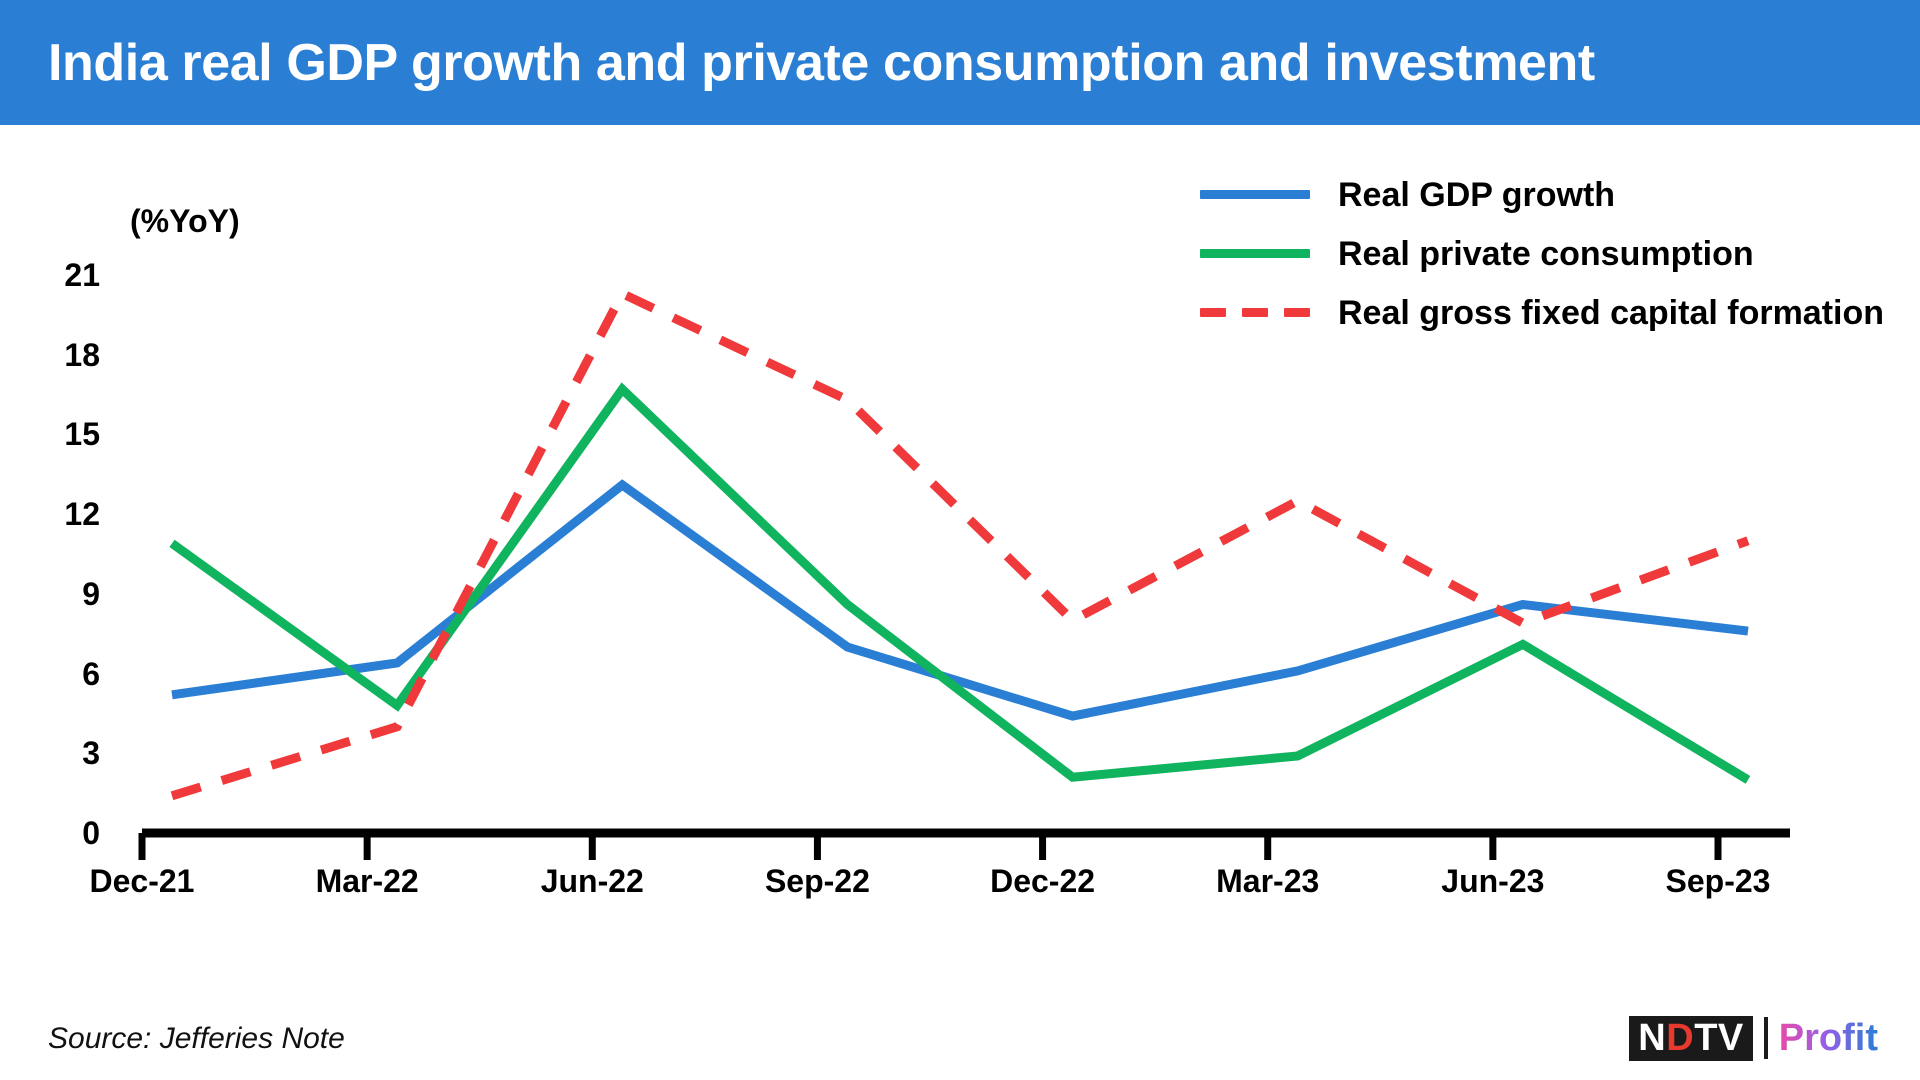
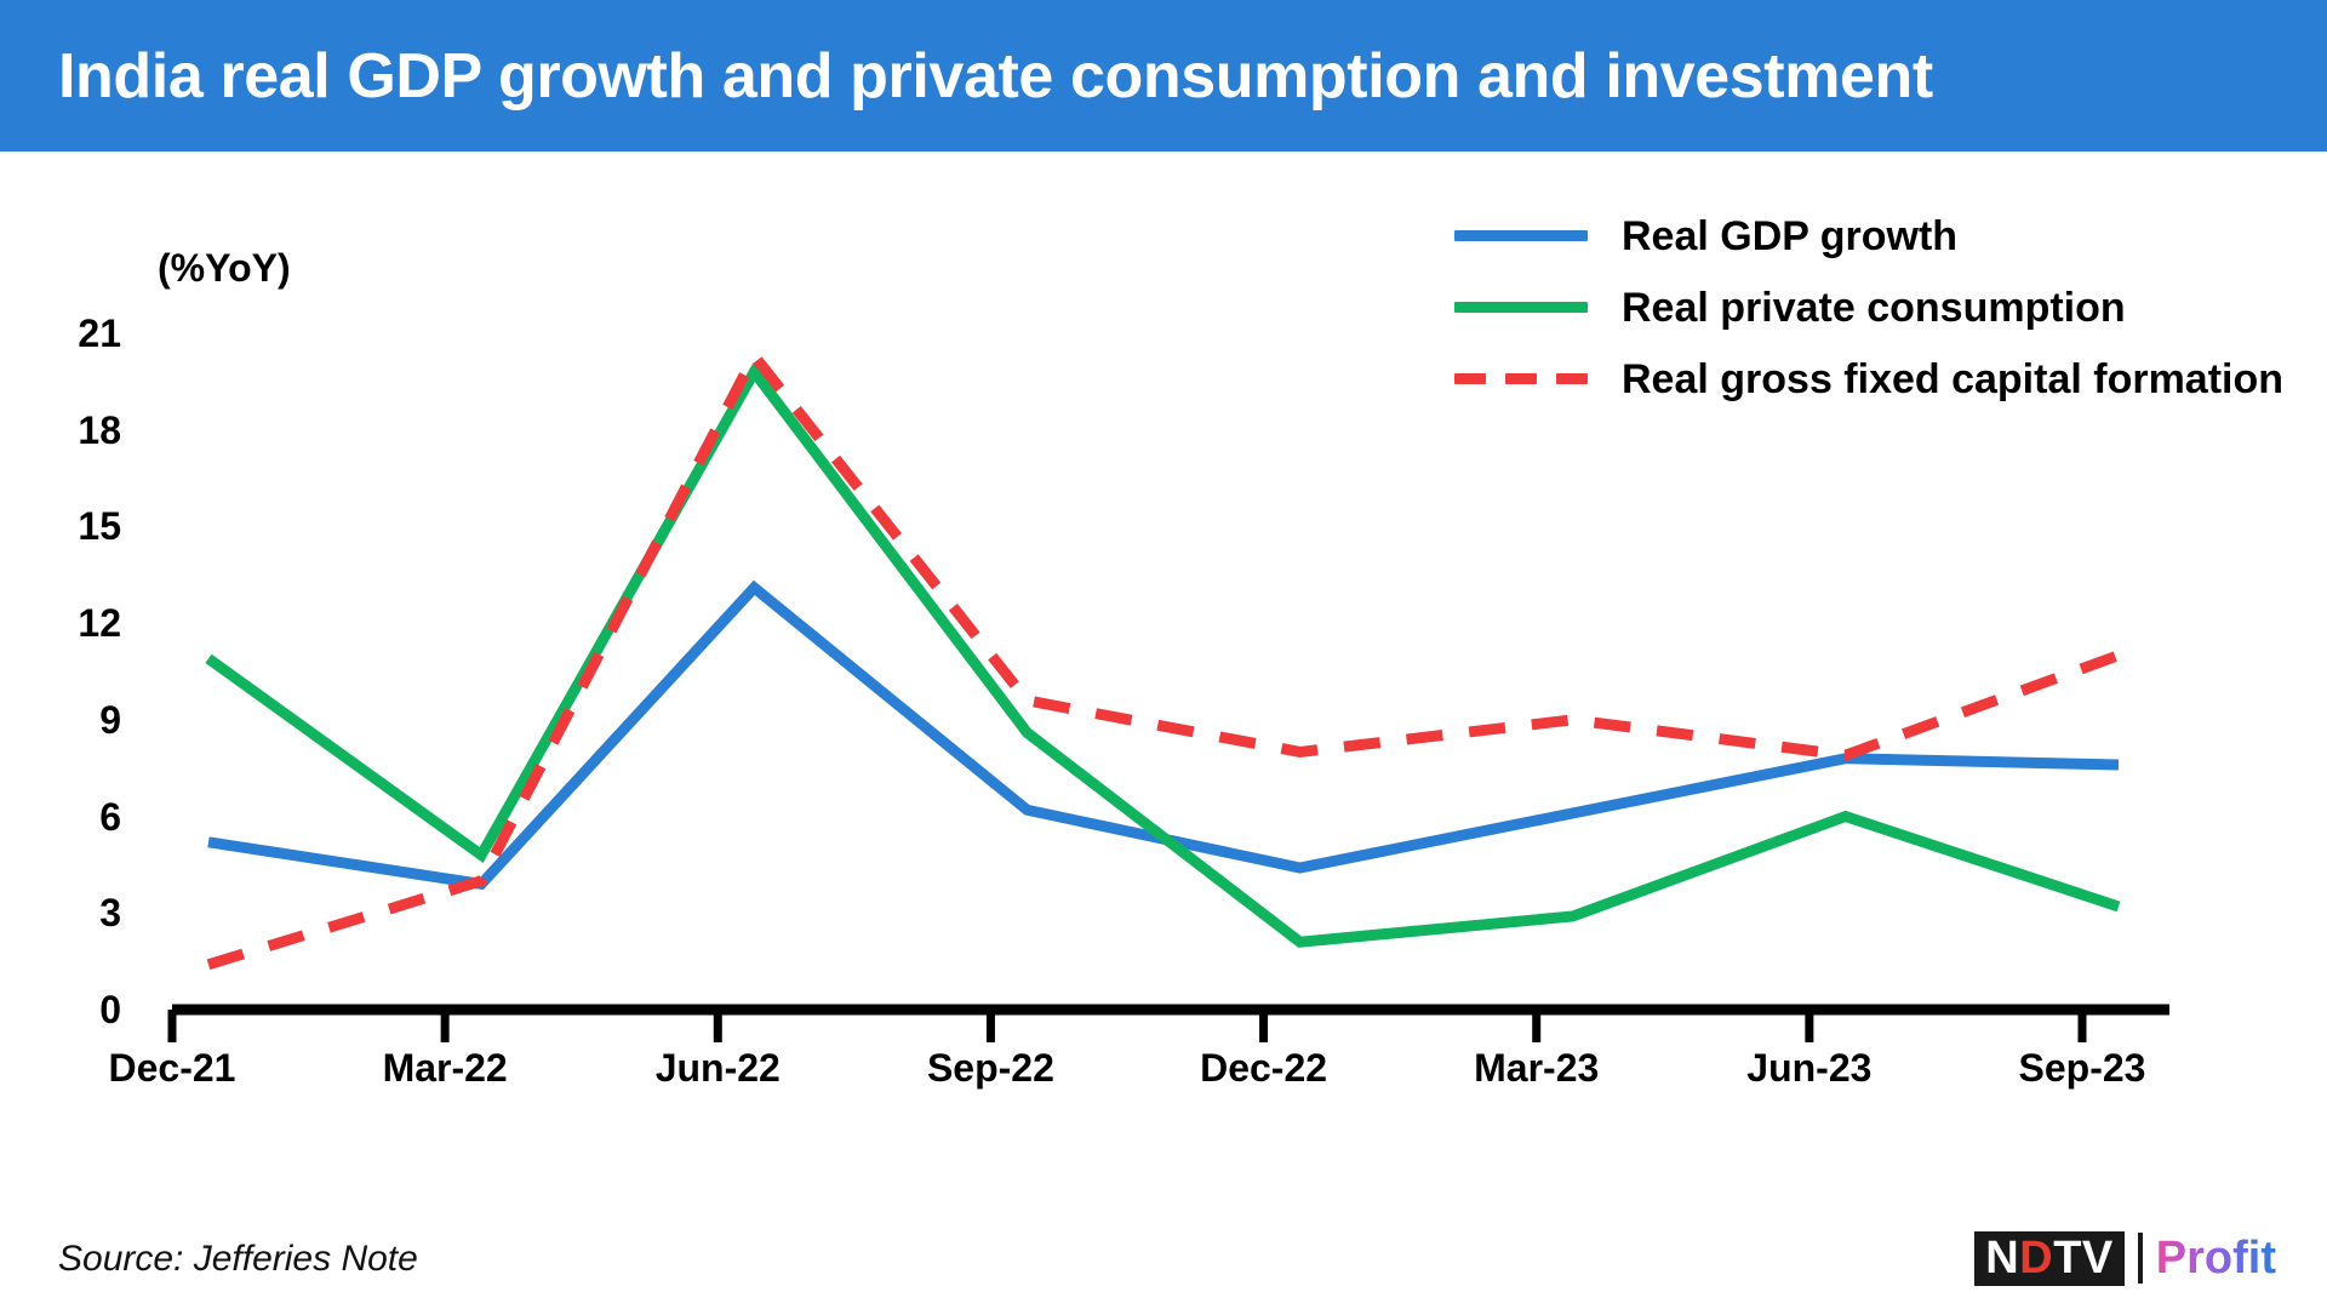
Real GDP growth/Mar-22: 6.4 -> 3.9
Real private consumption/Jun-22: 16.7 -> 19.8
Real GDP growth/Sep-22: 7.0 -> 6.2
Real gross fixed capital formation/Sep-22: 16.3 -> 9.6
Real gross fixed capital formation/Mar-23: 12.5 -> 9.0
Real GDP growth/Jun-23: 8.6 -> 7.8
Real private consumption/Jun-23: 7.1 -> 6.0
Real private consumption/Sep-23: 2.0 -> 3.2
